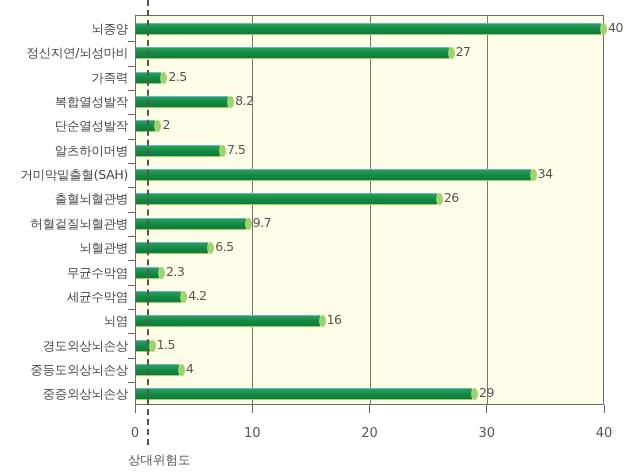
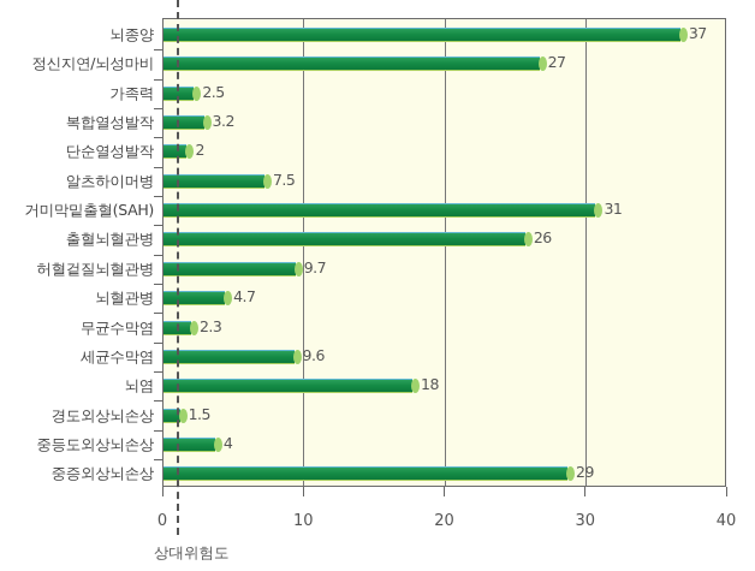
뇌종양: 40 -> 37
복합열성발작: 8.2 -> 3.2
거미막밑출혈(SAH): 34 -> 31
뇌혈관병: 6.5 -> 4.7
세균수막염: 4.2 -> 9.6
뇌염: 16 -> 18
